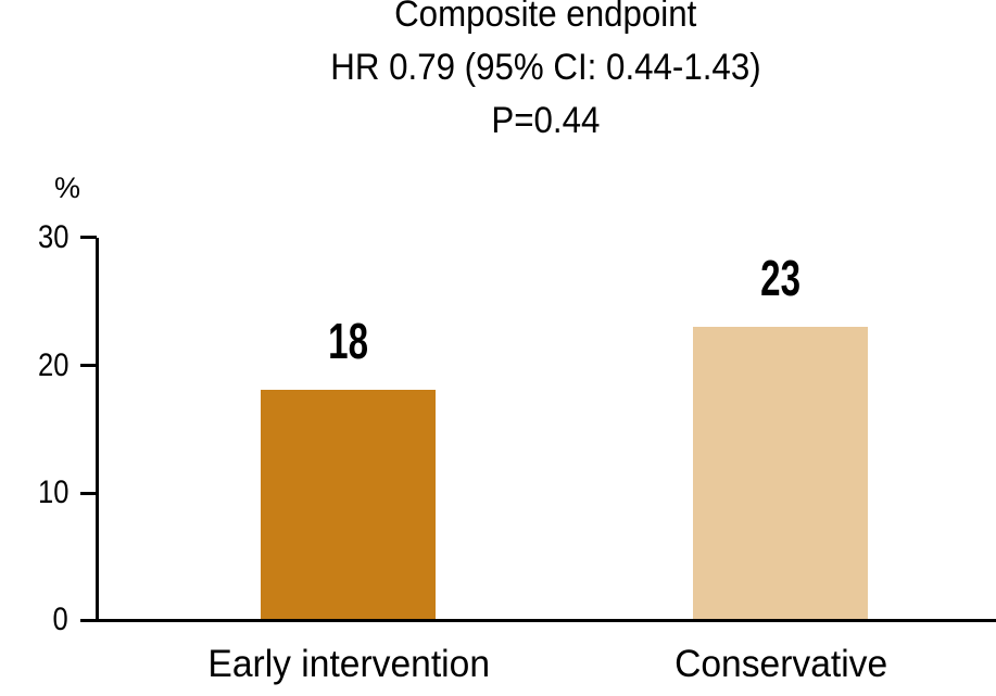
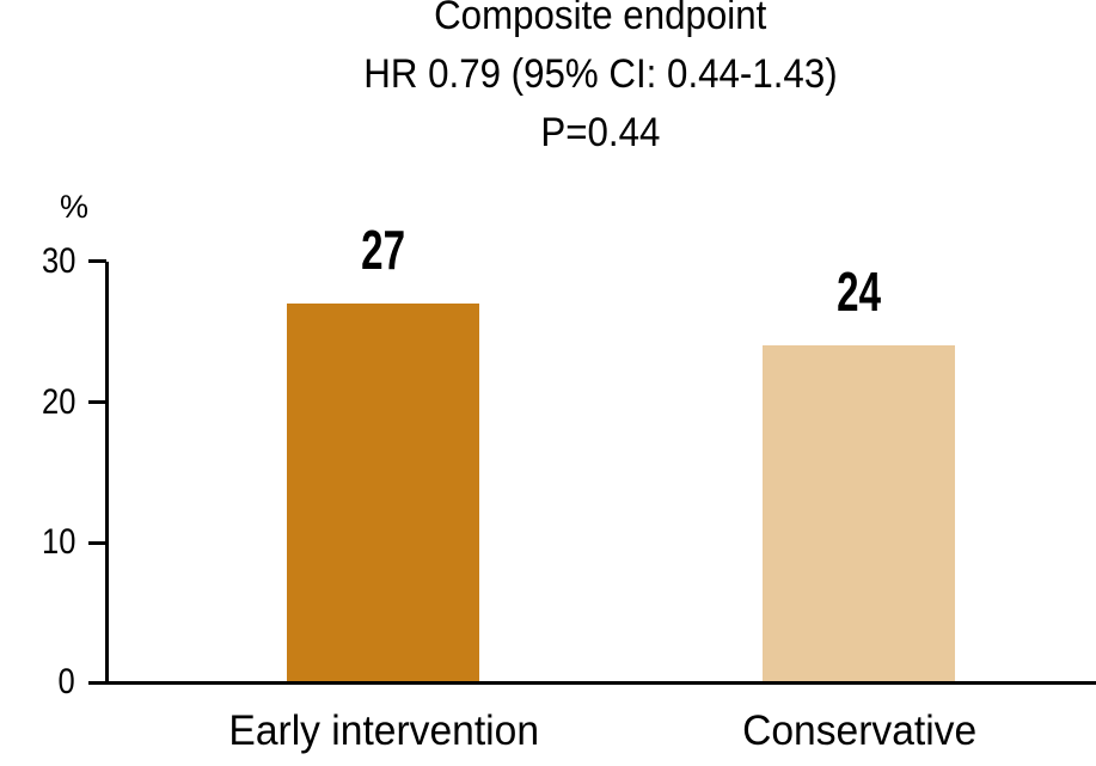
Early intervention: 18 -> 27
Conservative: 23 -> 24
